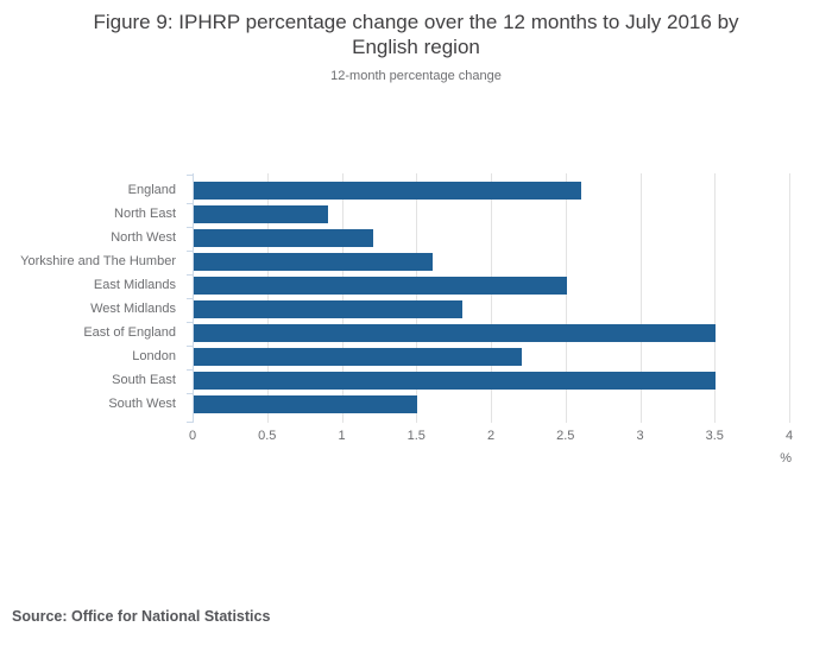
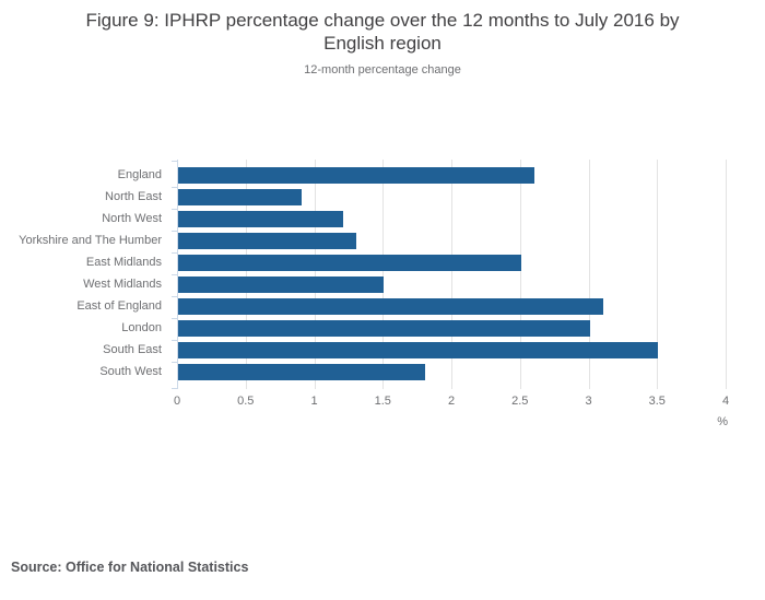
Yorkshire and The Humber: 1.6 -> 1.3
West Midlands: 1.8 -> 1.5
East of England: 3.5 -> 3.1
London: 2.2 -> 3.0
South West: 1.5 -> 1.8
